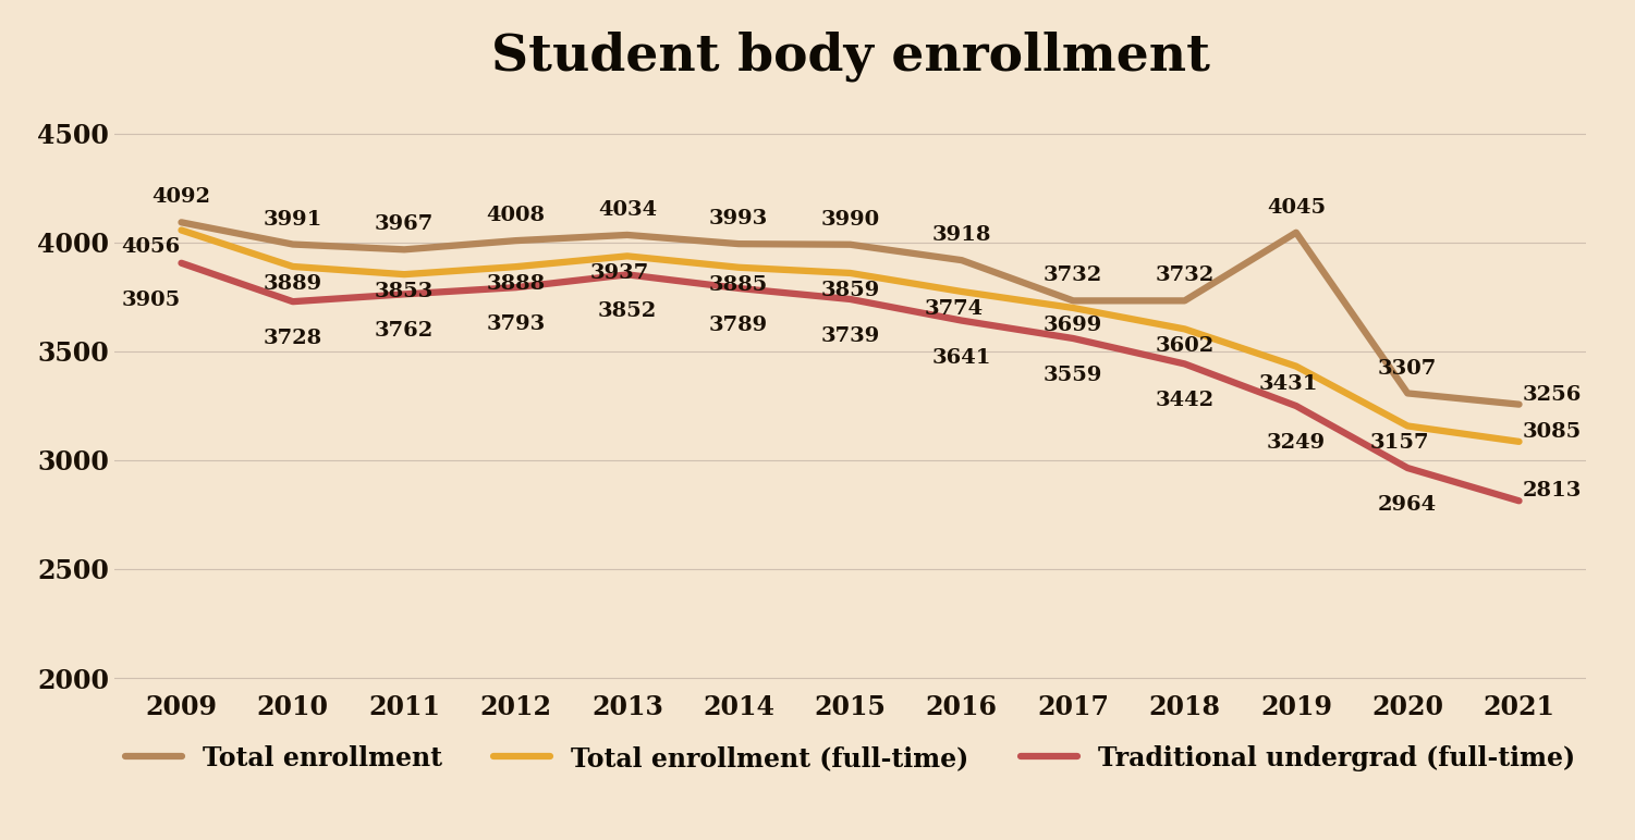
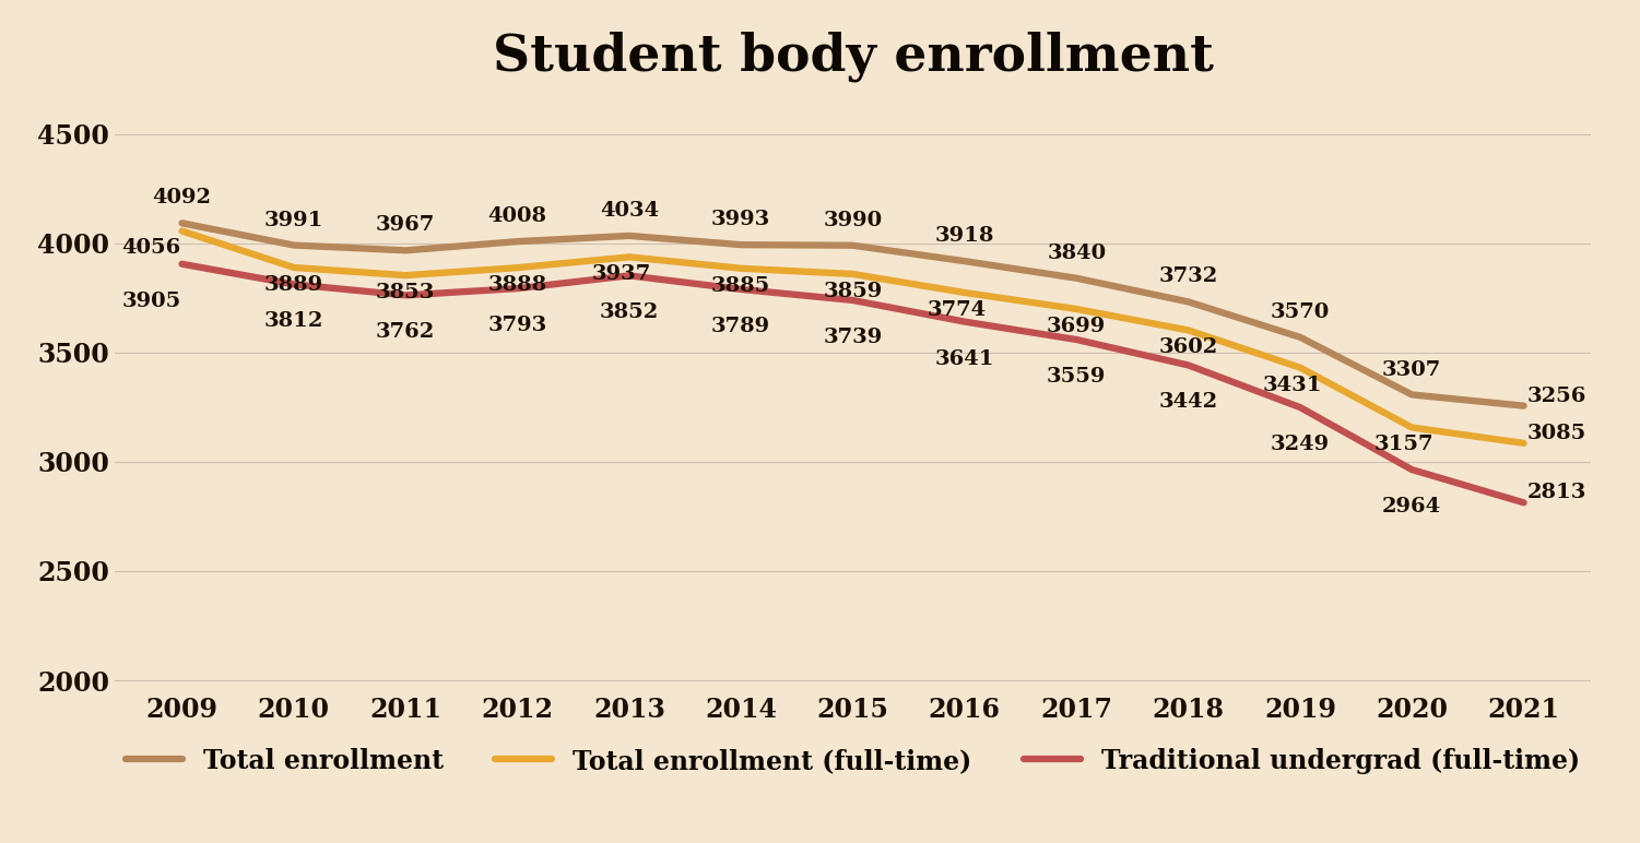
Traditional undergrad (full-time)/2010: 3728 -> 3812
Total enrollment/2017: 3732 -> 3840
Total enrollment/2019: 4045 -> 3570
